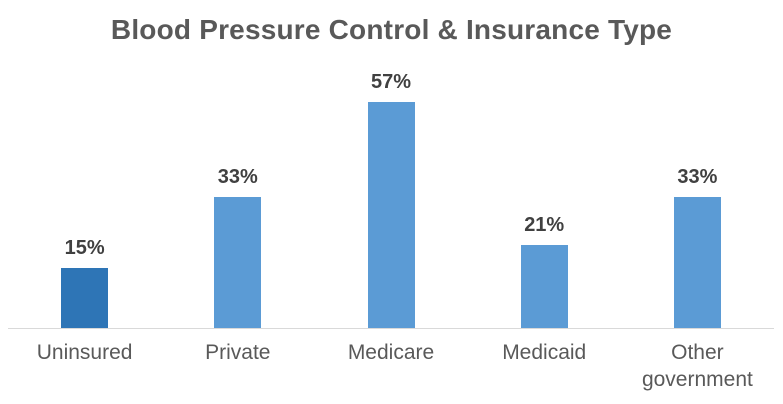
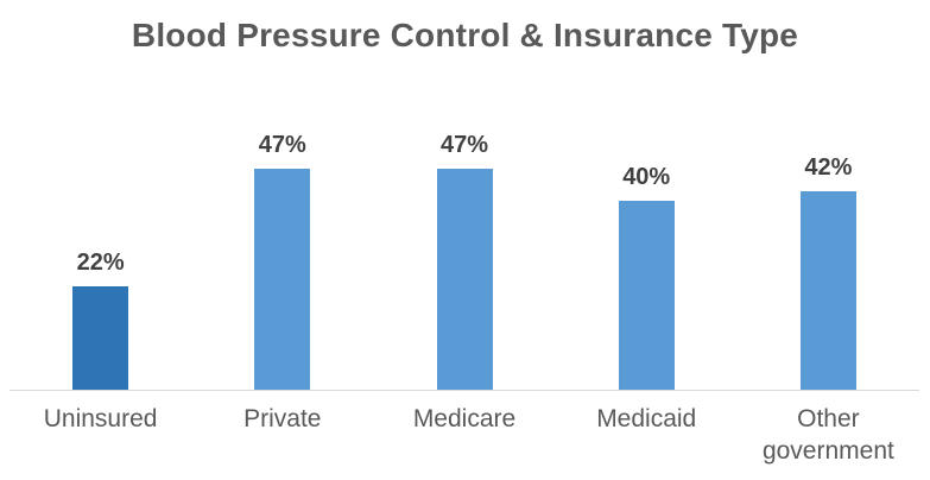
Uninsured: 15% -> 22%
Private: 33% -> 47%
Medicare: 57% -> 47%
Medicaid: 21% -> 40%
Other government: 33% -> 42%
